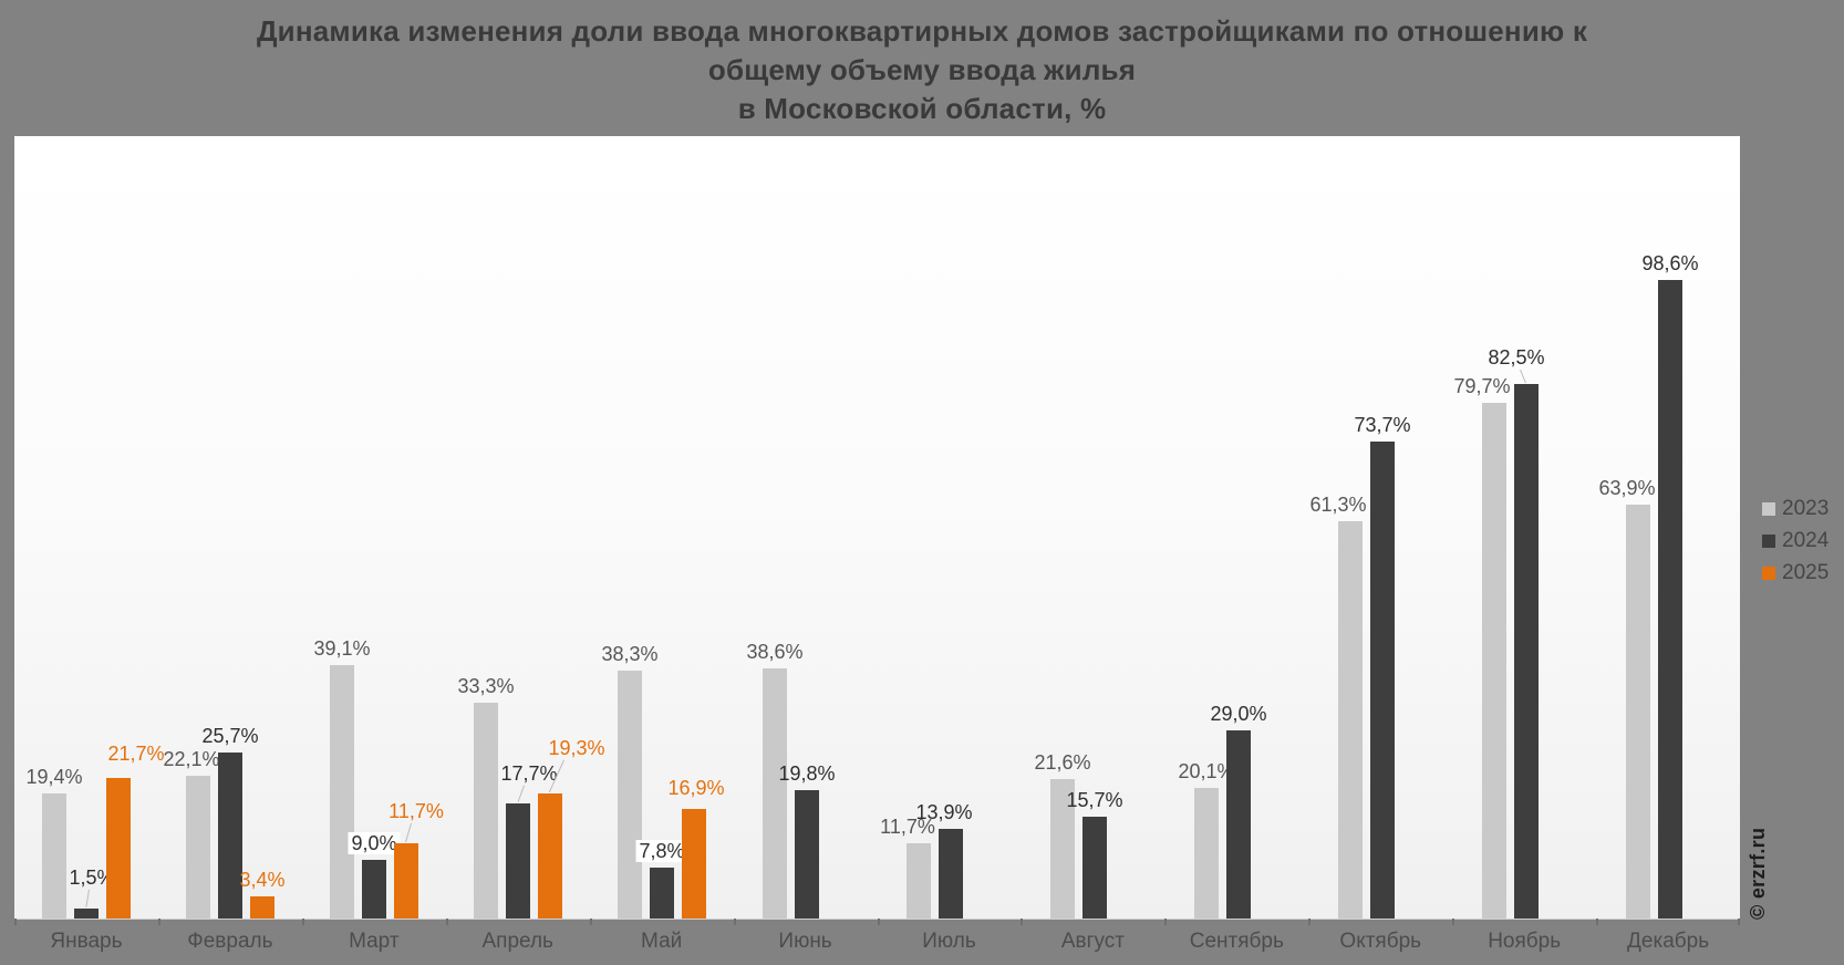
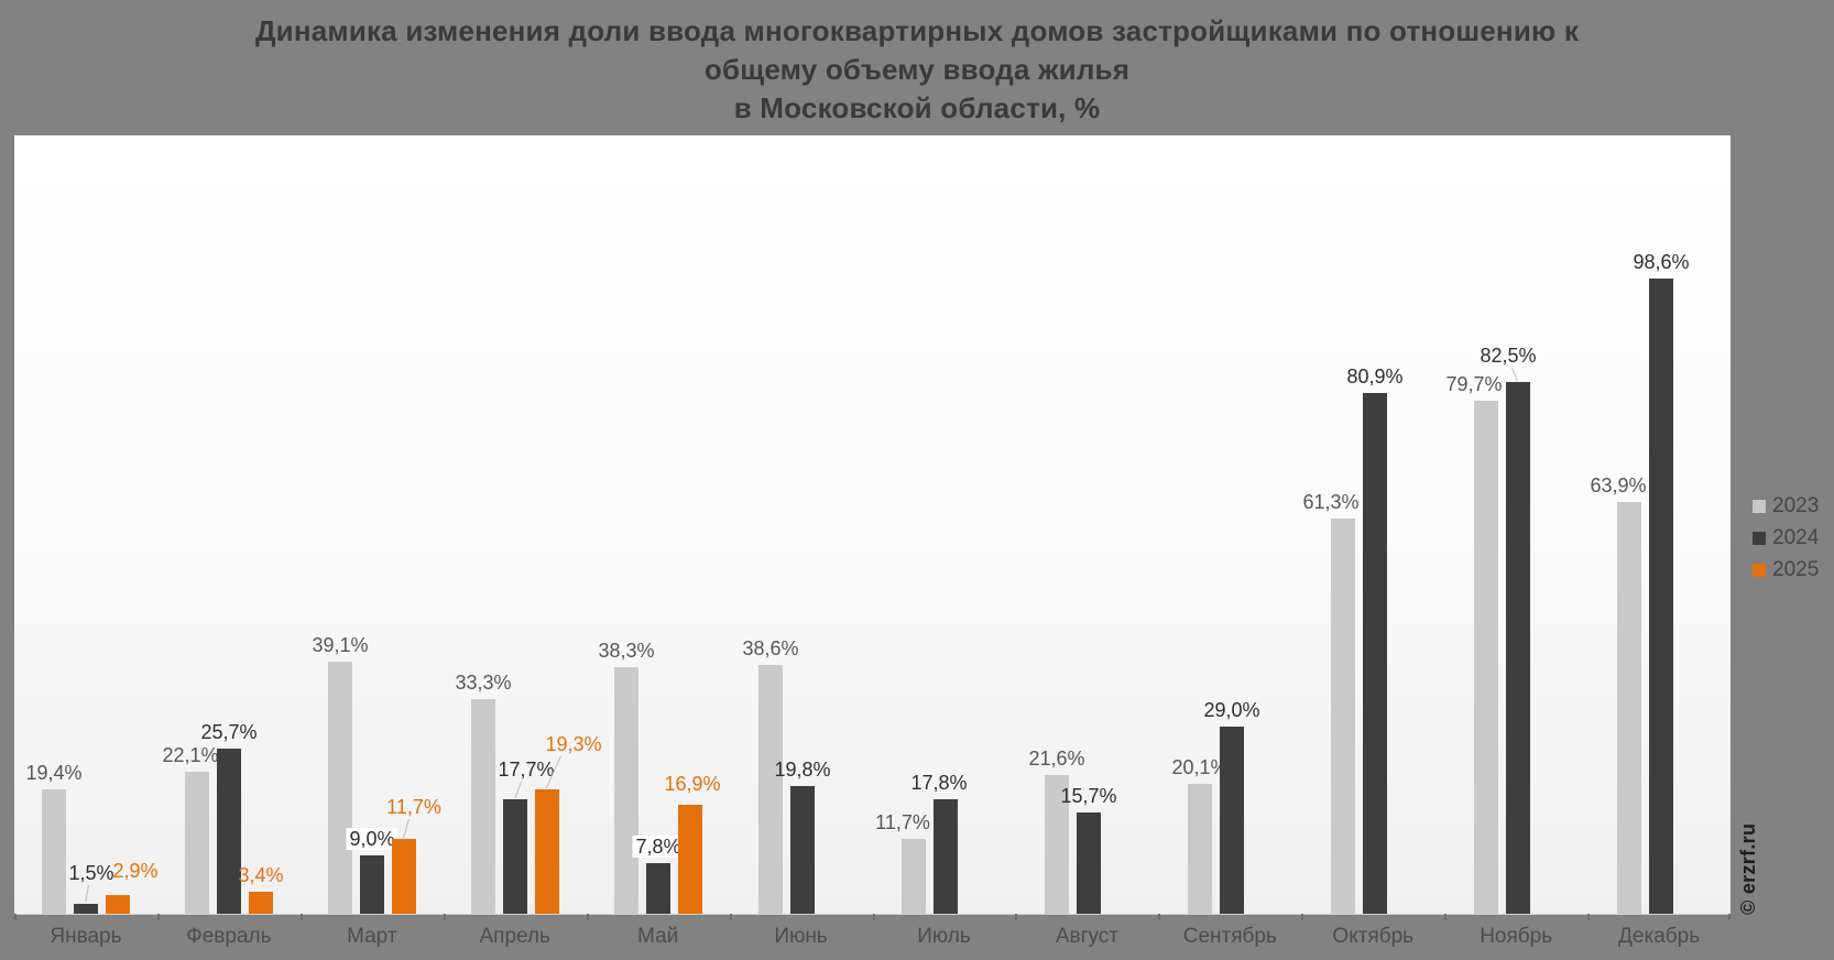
2025/Январь: 21,7% -> 2,9%
2024/Июль: 13,9% -> 17,8%
2024/Октябрь: 73,7% -> 80,9%
